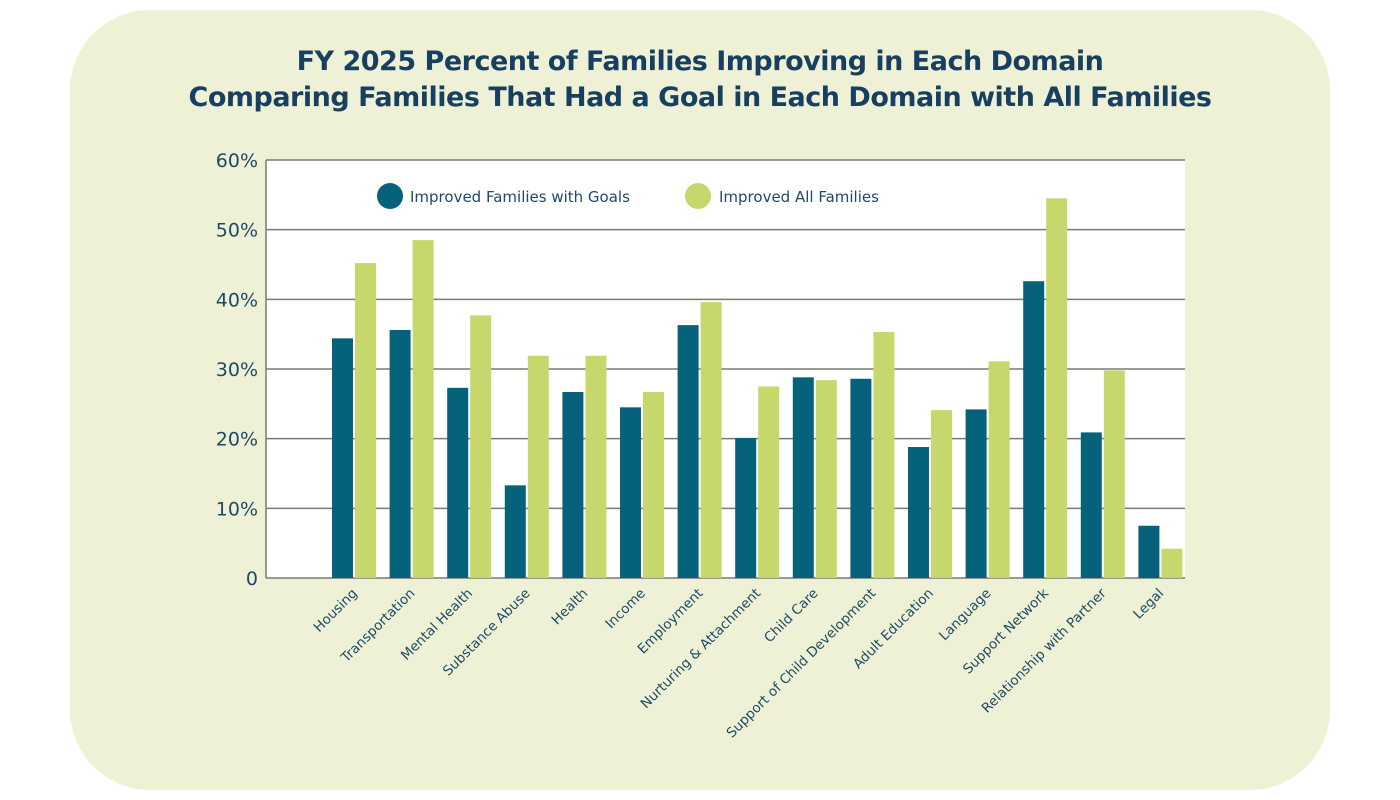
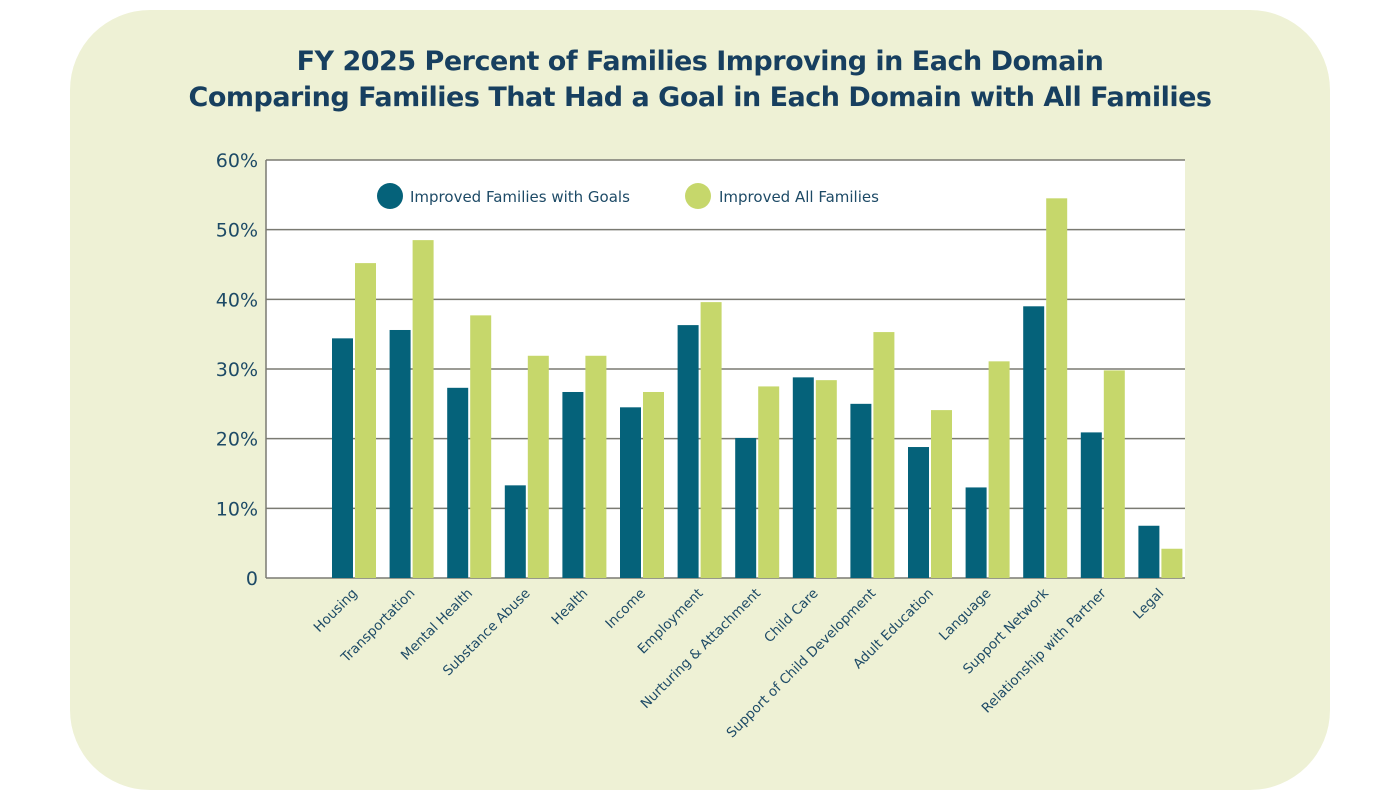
Improved Families with Goals/Support of Child Development: 29% -> 25%
Improved Families with Goals/Language: 24% -> 13%
Improved Families with Goals/Support Network: 43% -> 39%
